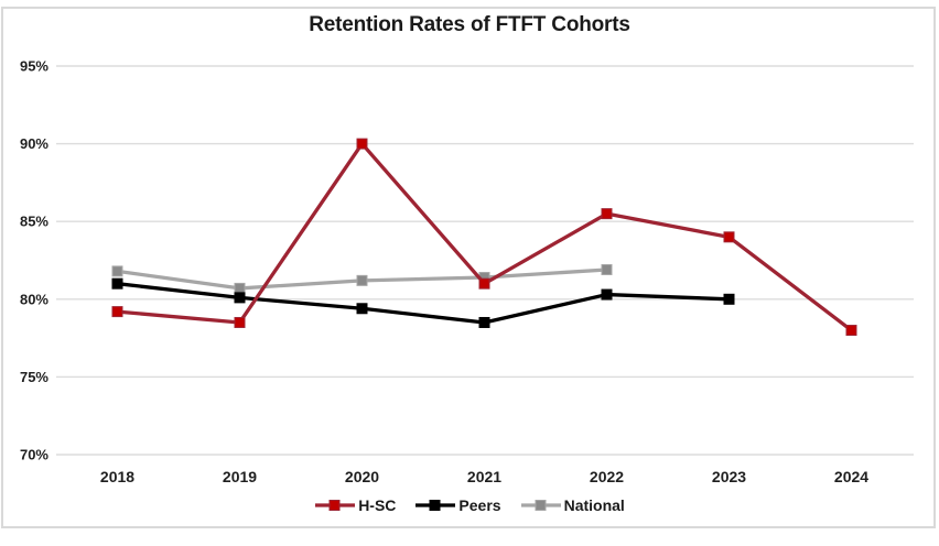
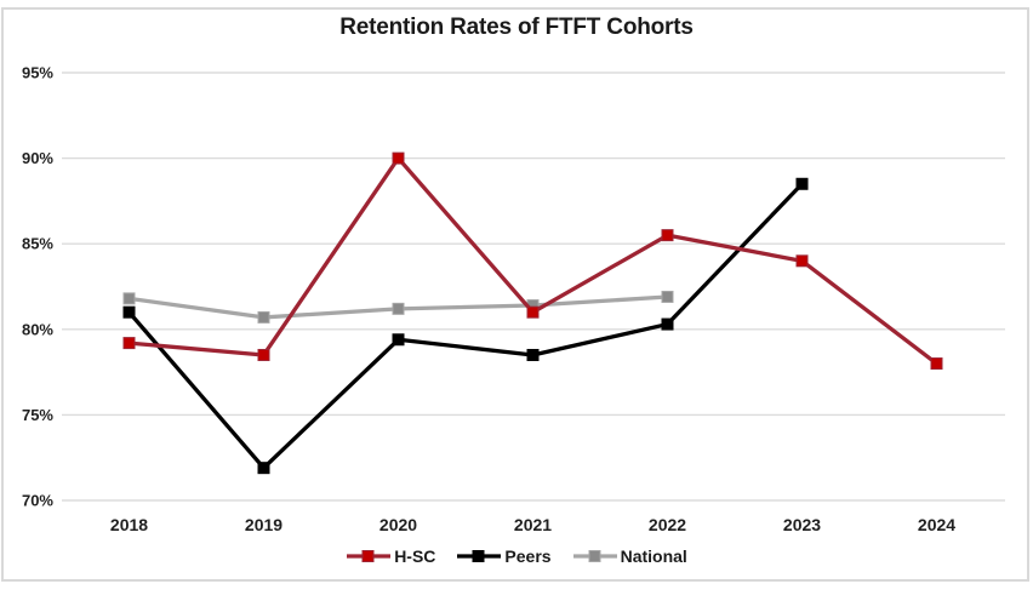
Peers/2019: 80.1% -> 71.9%
Peers/2023: 80.0% -> 88.5%
